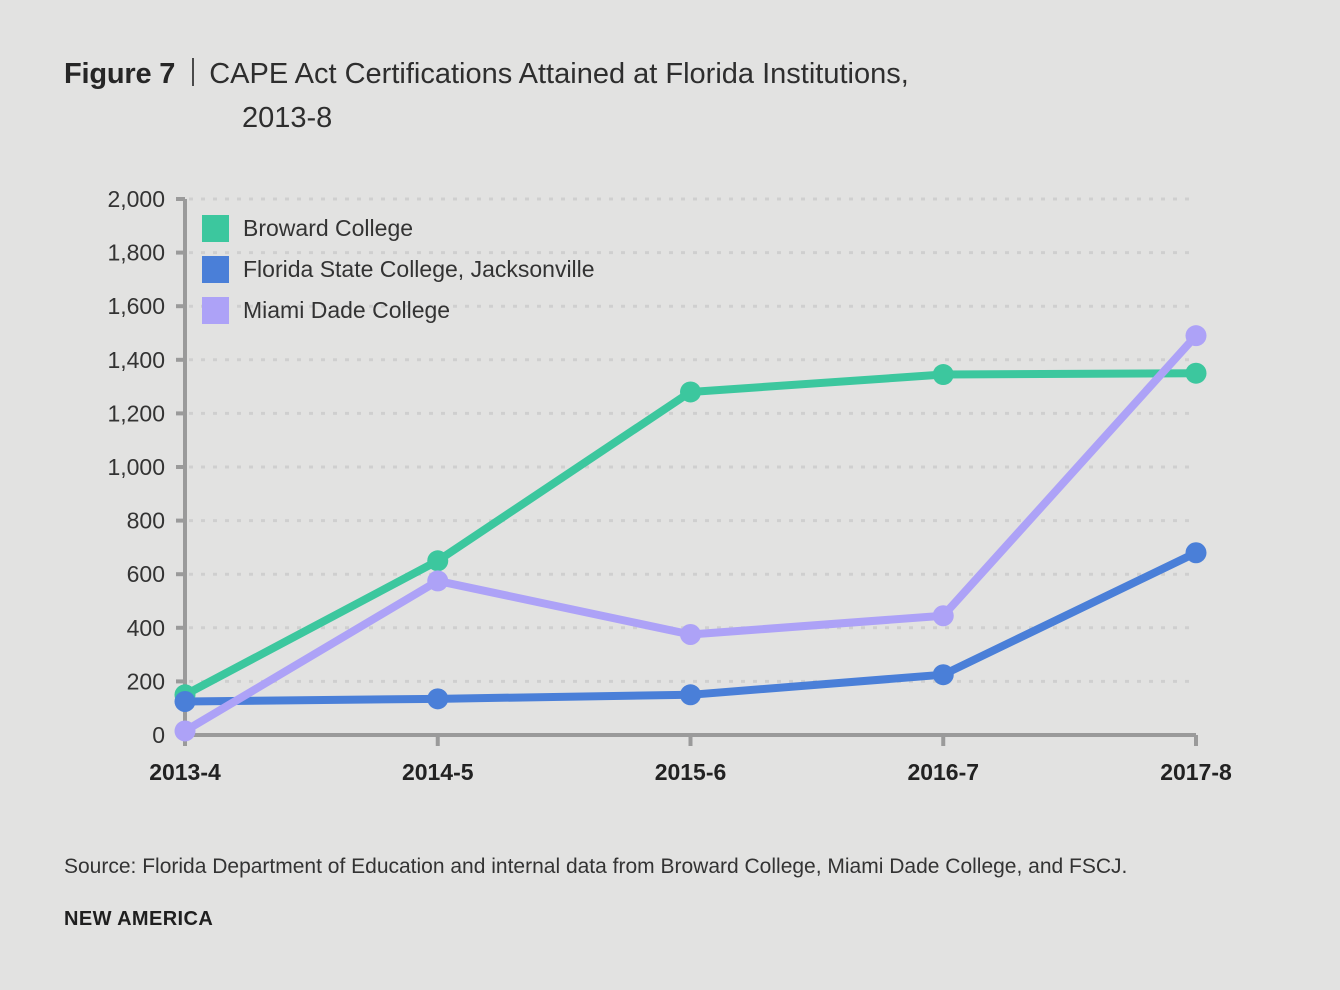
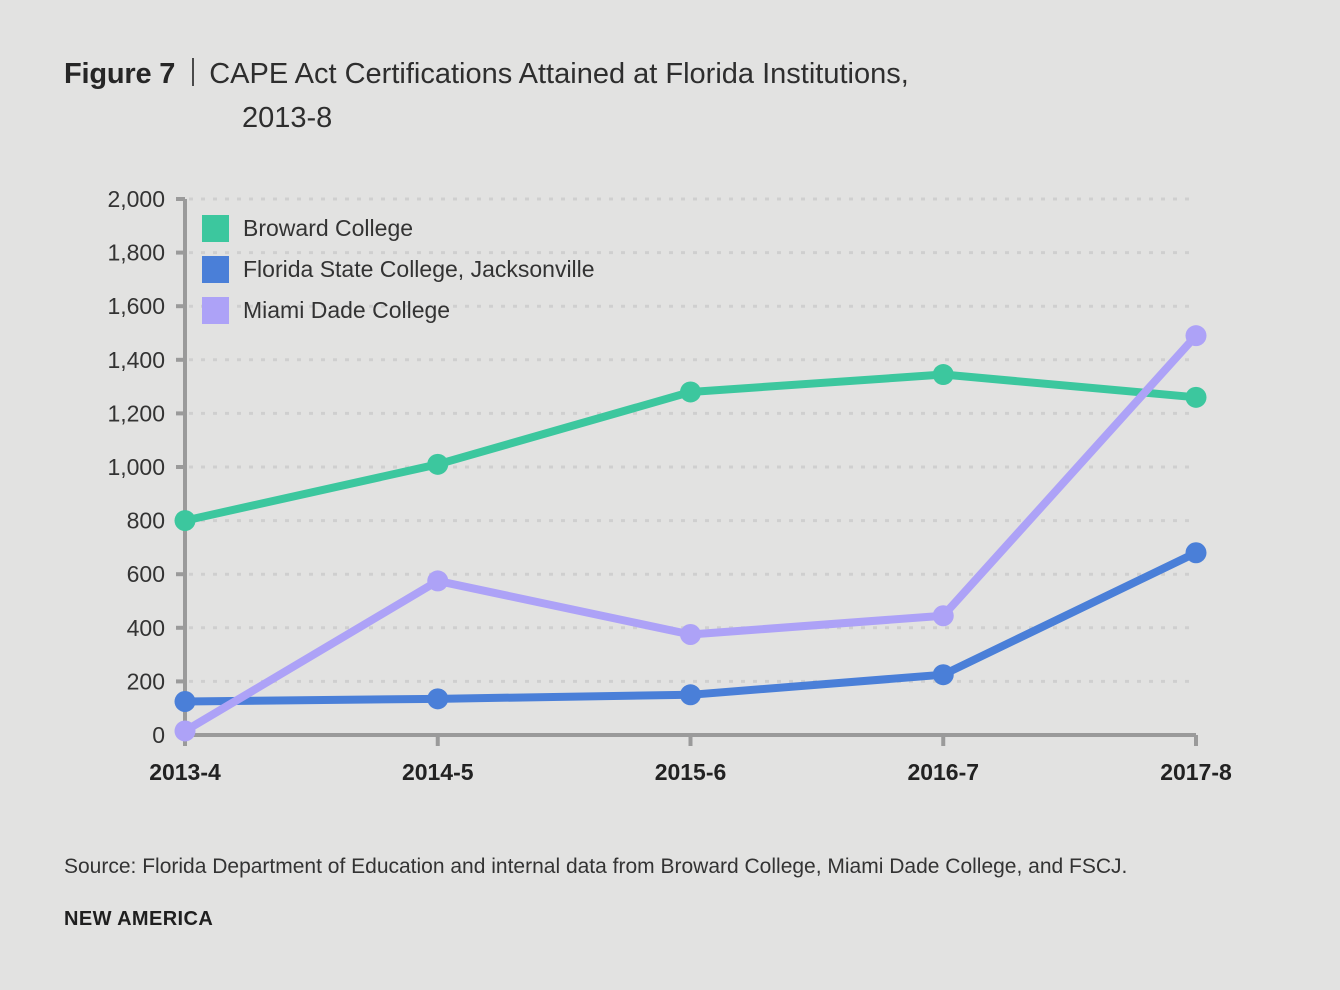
Broward College/2013-4: 150 -> 800
Broward College/2014-5: 650 -> 1010
Broward College/2017-8: 1350 -> 1260
